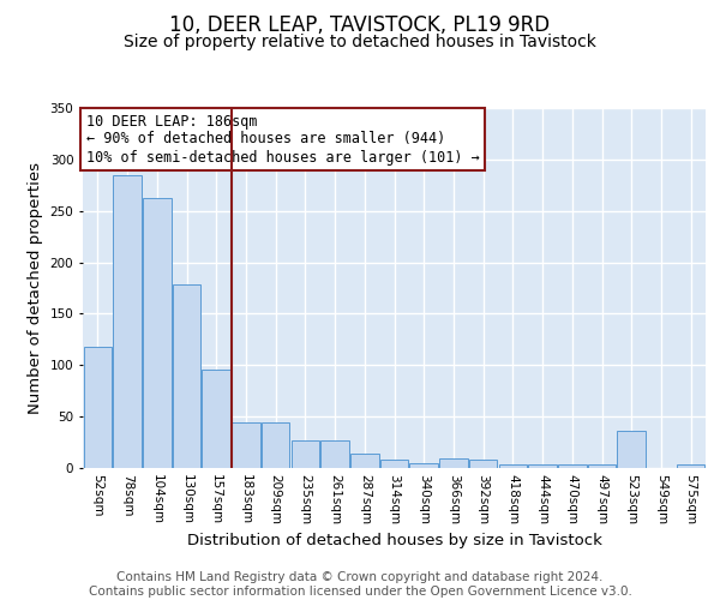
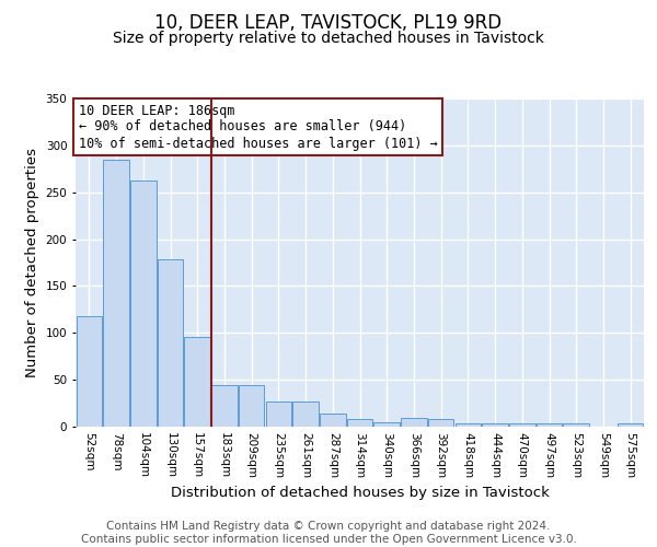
523sqm: 36 -> 3
